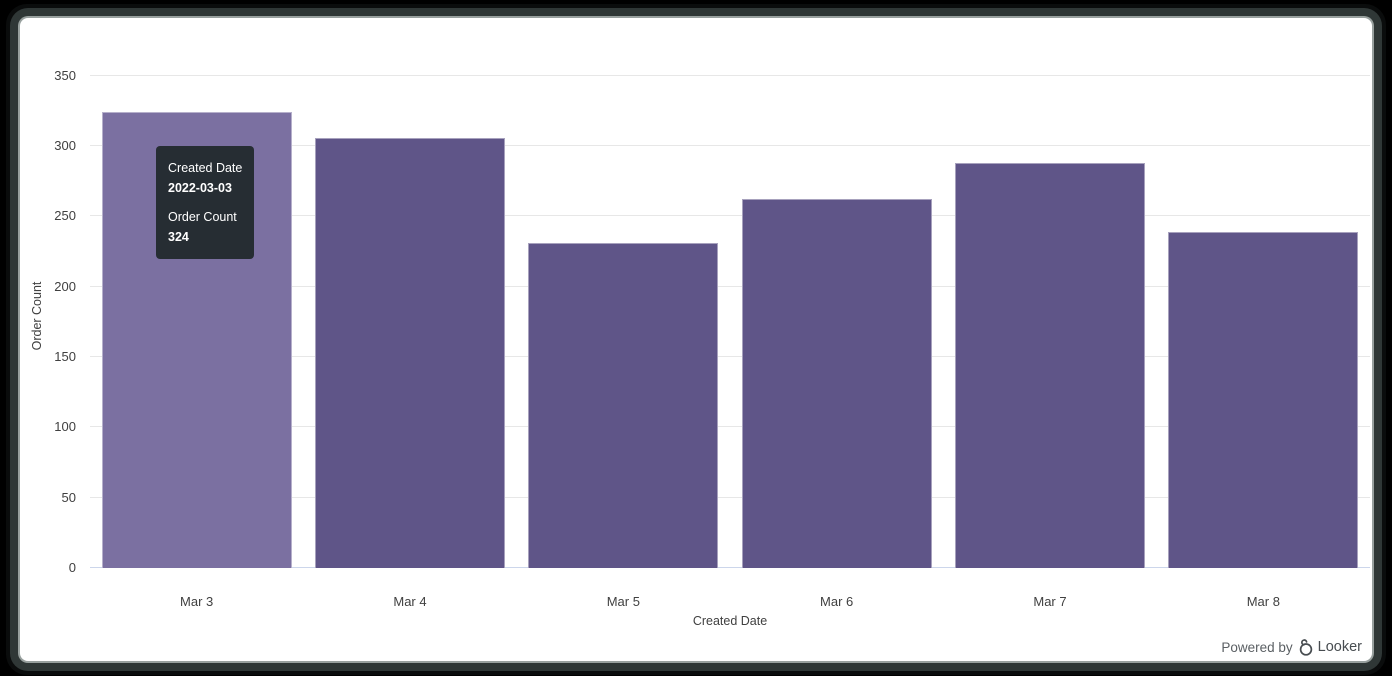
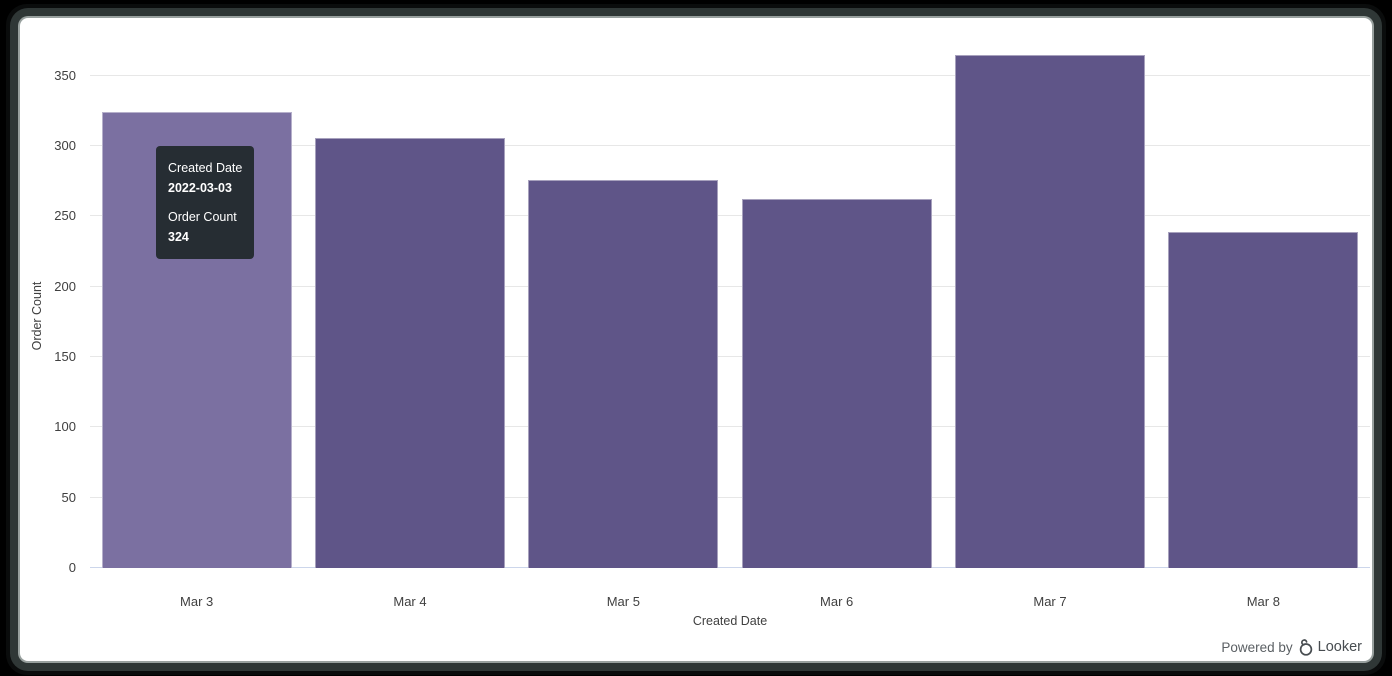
Mar 5: 231 -> 276
Mar 7: 288 -> 365
